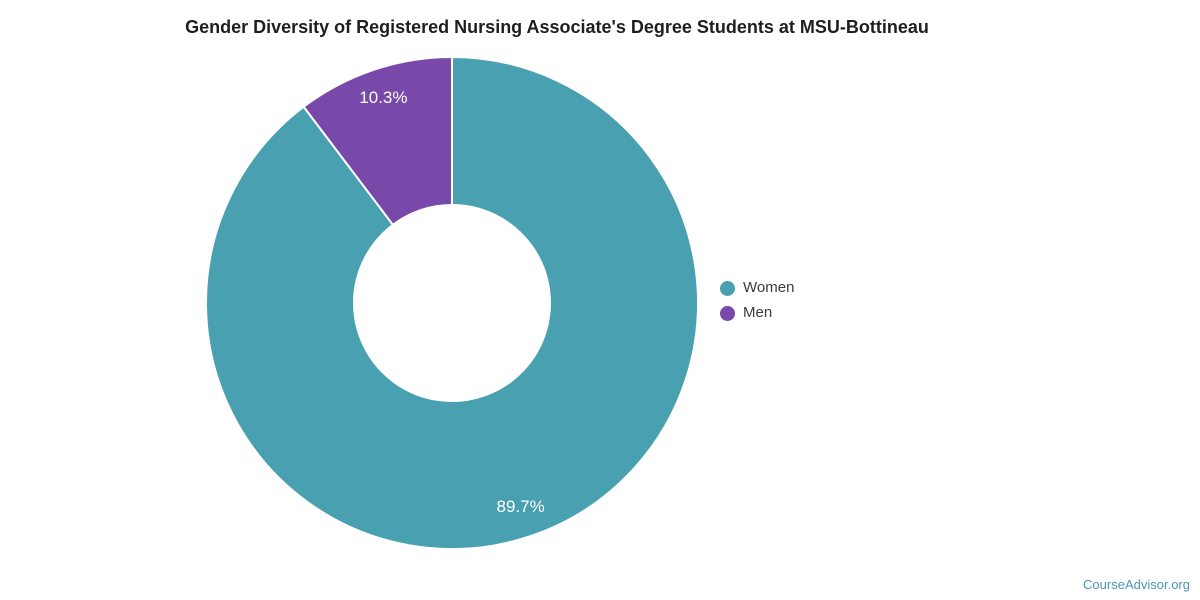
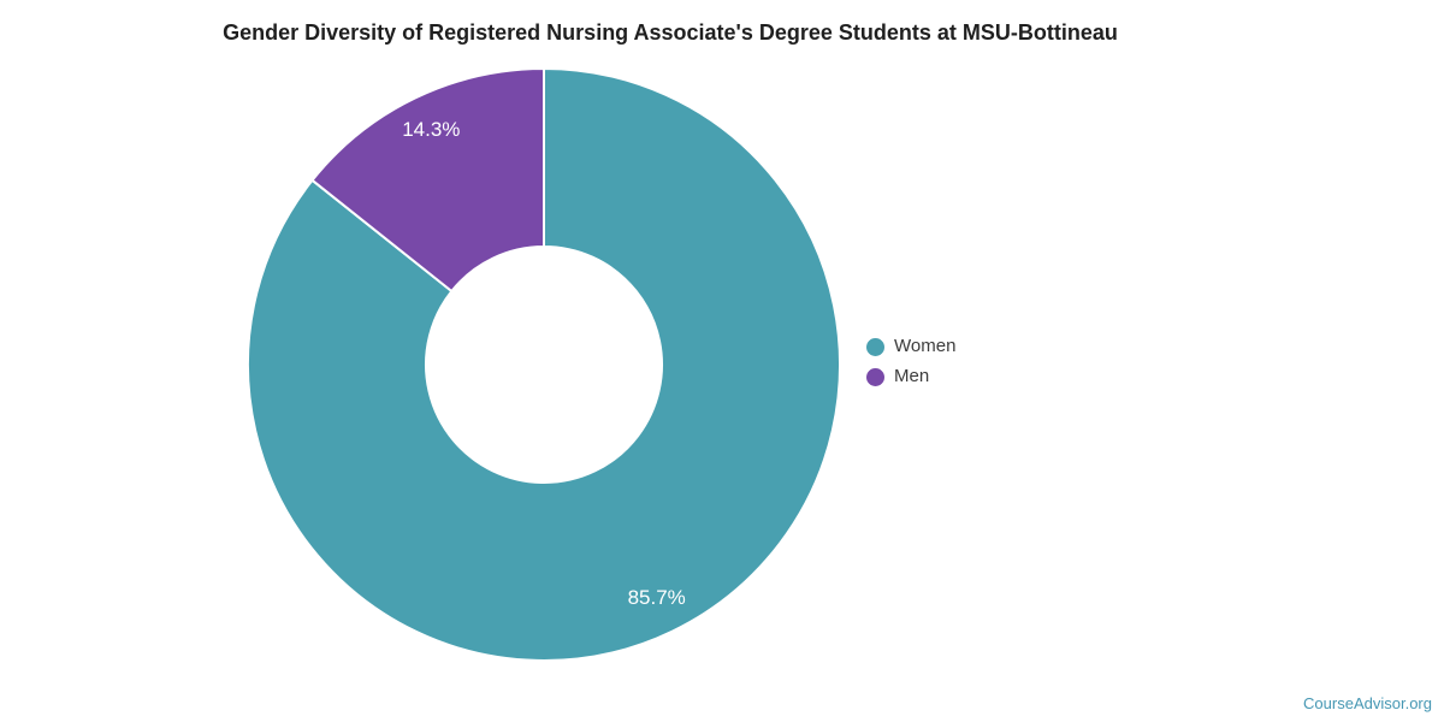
Women: 89.7% -> 85.7%
Men: 10.3% -> 14.3%
